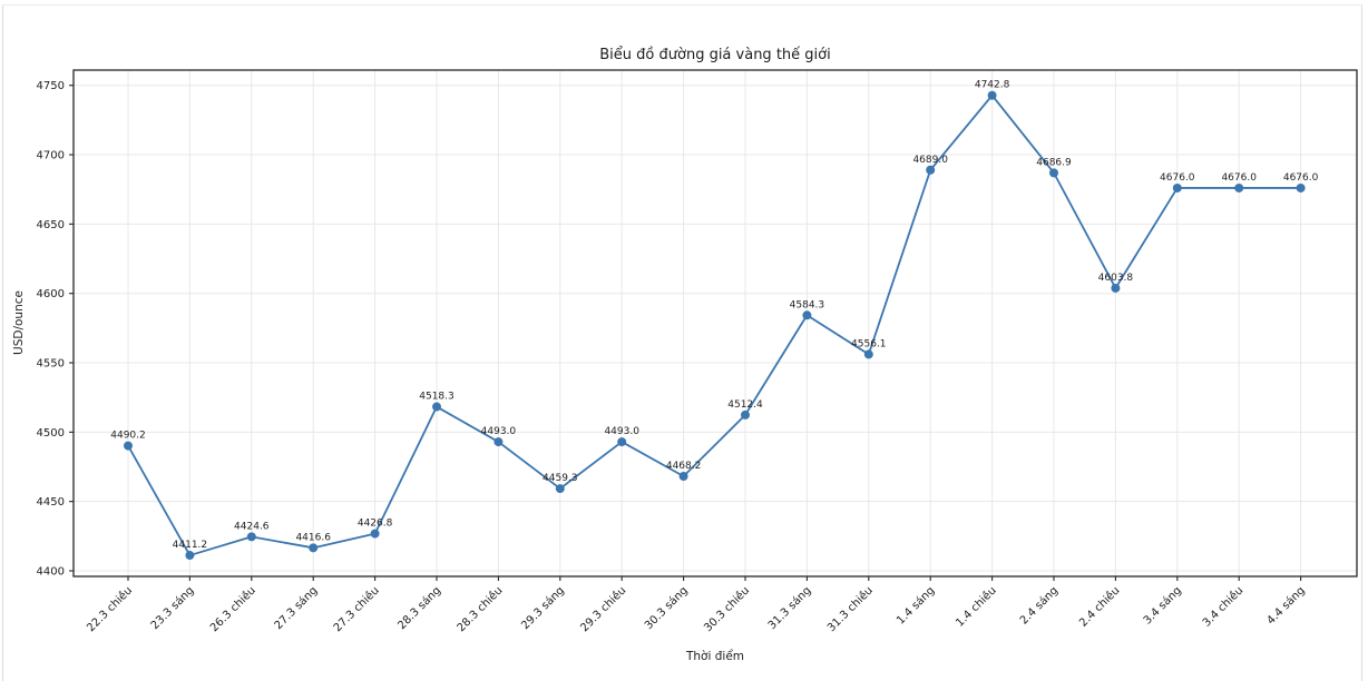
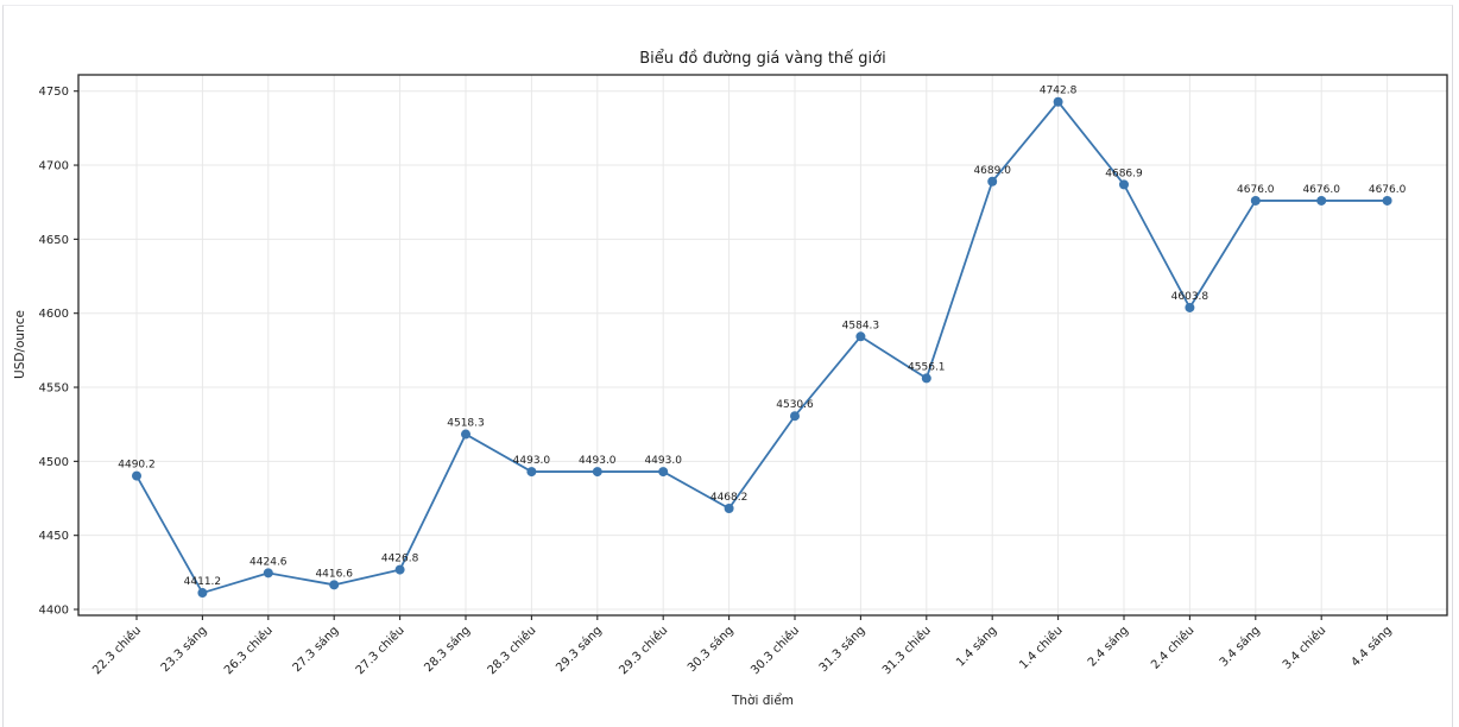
29.3 sáng: 4459.3 -> 4493.0
30.3 chiều: 4512.4 -> 4530.6
